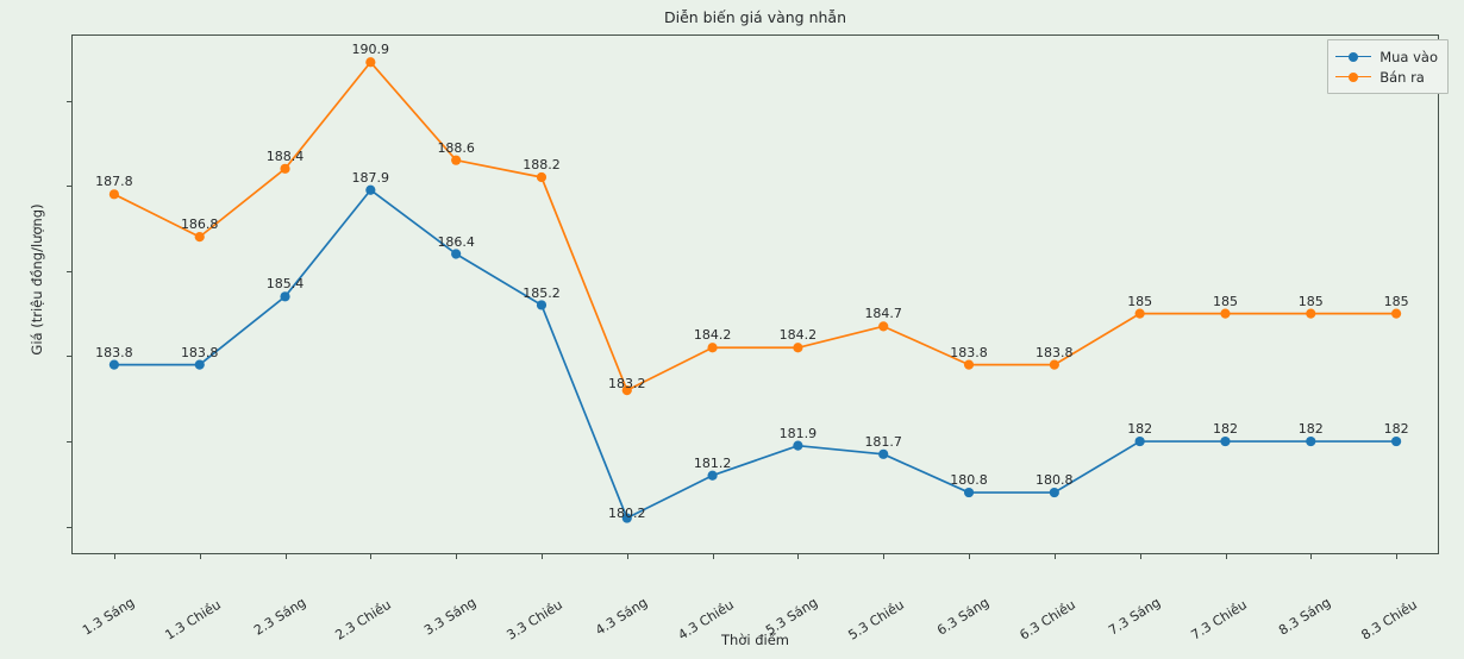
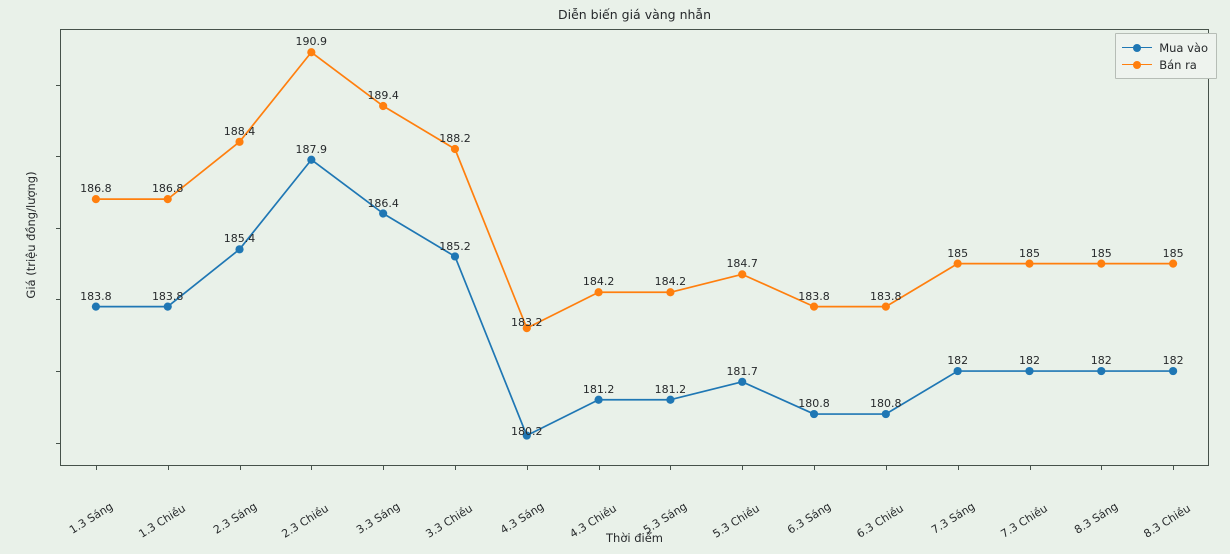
Bán ra/1.3 Sáng: 187.8 -> 186.8
Bán ra/3.3 Sáng: 188.6 -> 189.4
Mua vào/5.3 Sáng: 181.9 -> 181.2
